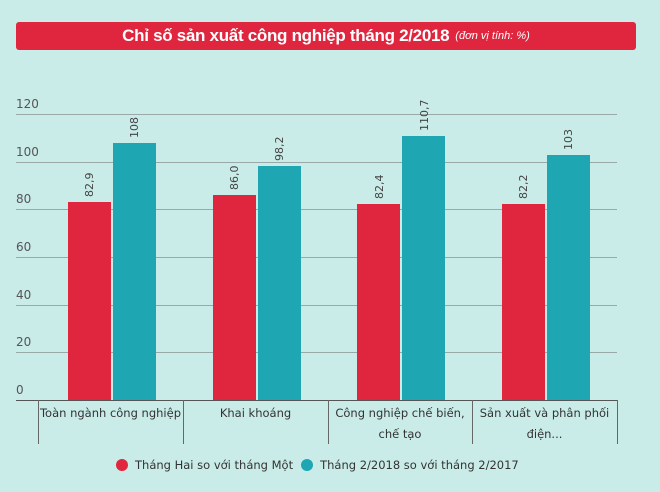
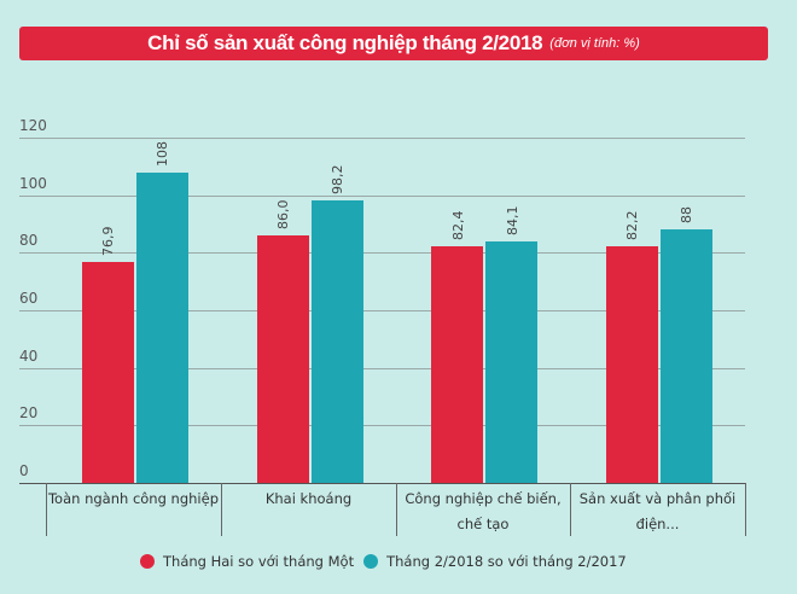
Tháng Hai so với tháng Một/Toàn ngành công nghiệp: 82,9 -> 76,9
Tháng 2/2018 so với tháng 2/2017/Công nghiệp chế biến, chế tạo: 110,7 -> 84,1
Tháng 2/2018 so với tháng 2/2017/Sản xuất và phân phối điện...: 103 -> 88
